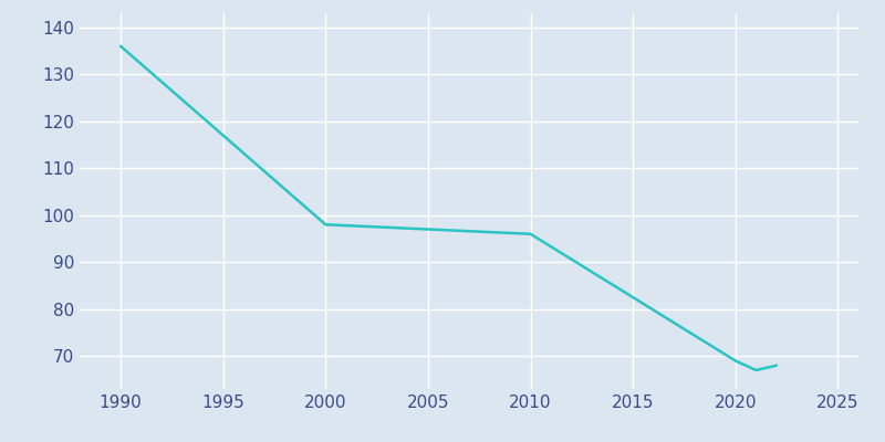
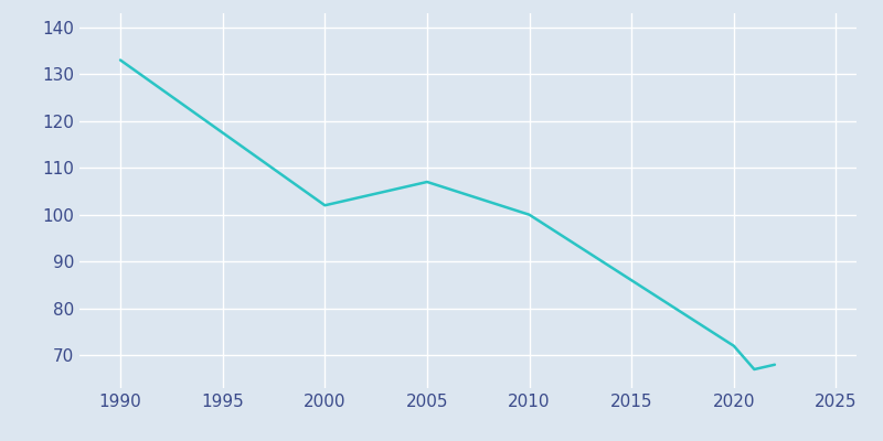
1990: 136 -> 133
2000: 98 -> 102
2005: 97 -> 107
2010: 96 -> 100
2020: 69 -> 72
